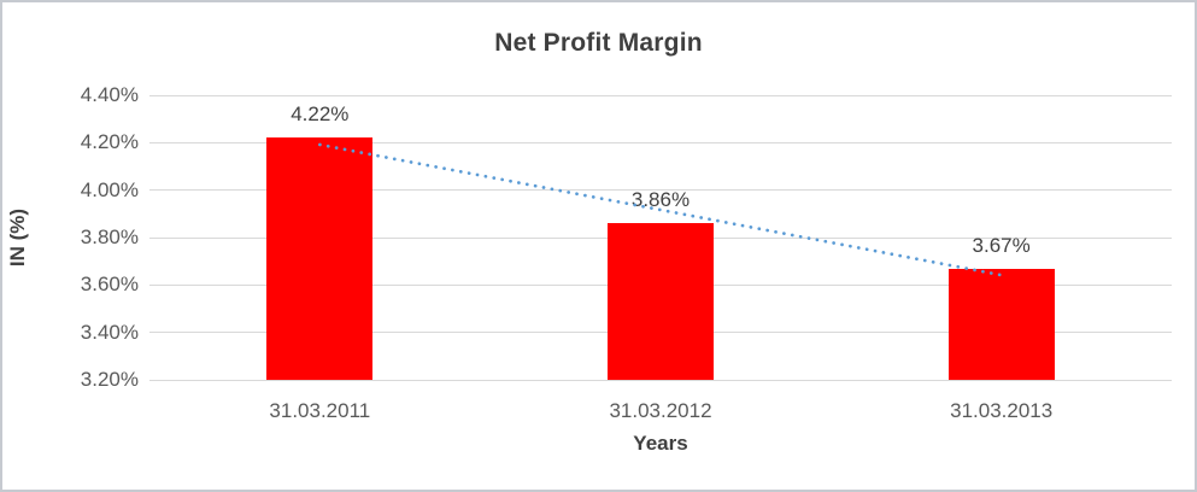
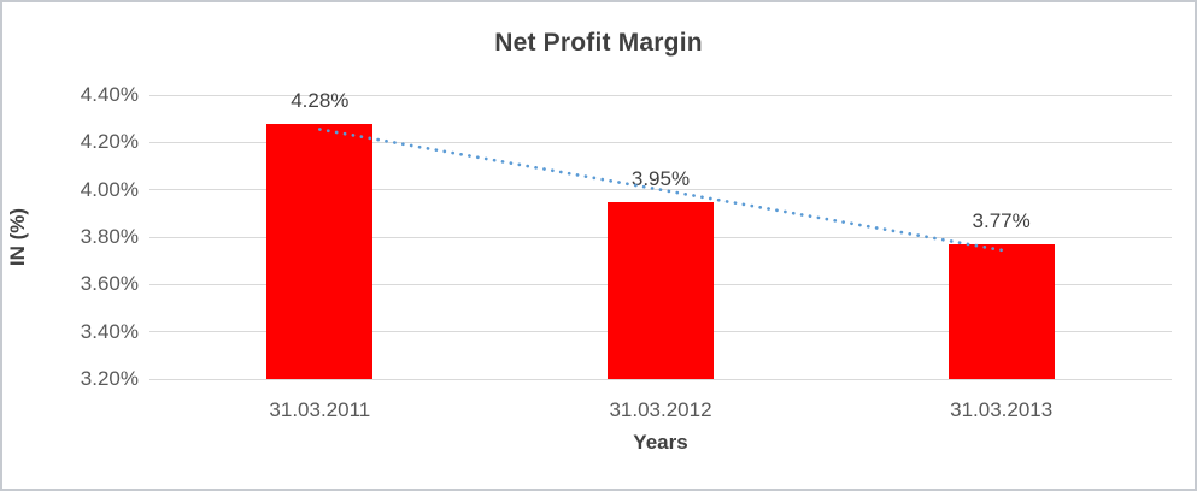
31.03.2011: 4.22% -> 4.28%
31.03.2012: 3.86% -> 3.95%
31.03.2013: 3.67% -> 3.77%
